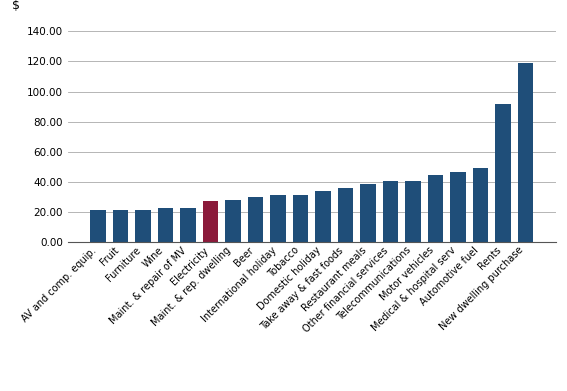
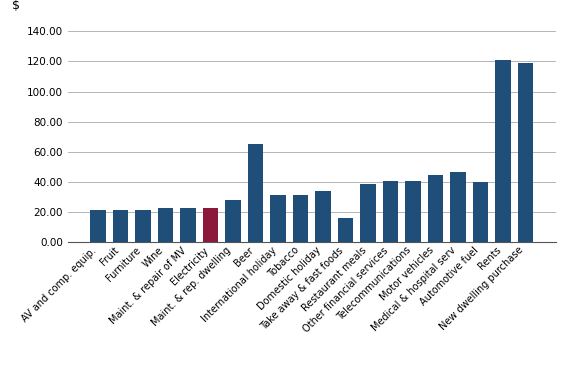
Electricity: 28 -> 23
Beer: 30 -> 65
Take away & fast foods: 36 -> 16
Automotive fuel: 49 -> 40
Rents: 92 -> 121
